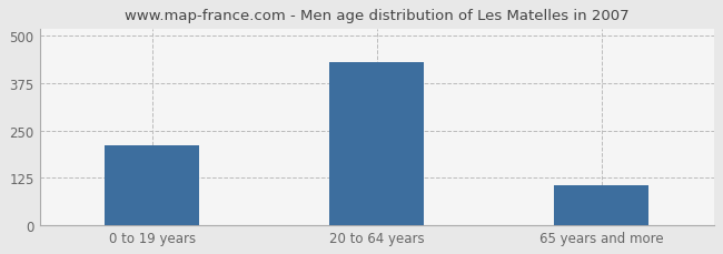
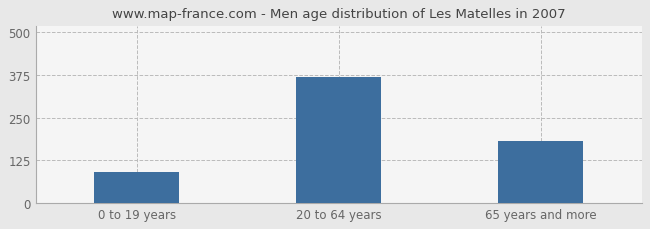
0 to 19 years: 210 -> 90
20 to 64 years: 432 -> 370
65 years and more: 105 -> 180
